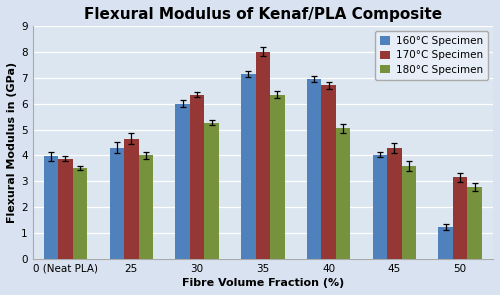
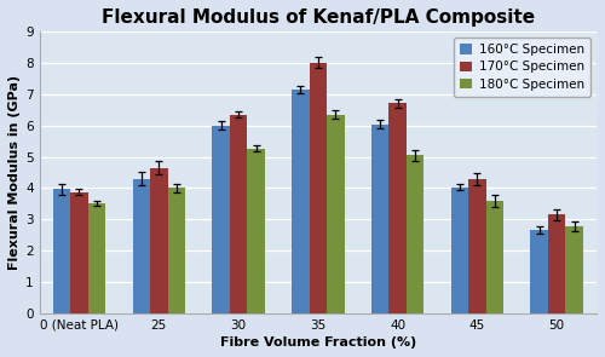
160°C Specimen/40: 6.95 -> 6.03
160°C Specimen/50: 1.25 -> 2.65
